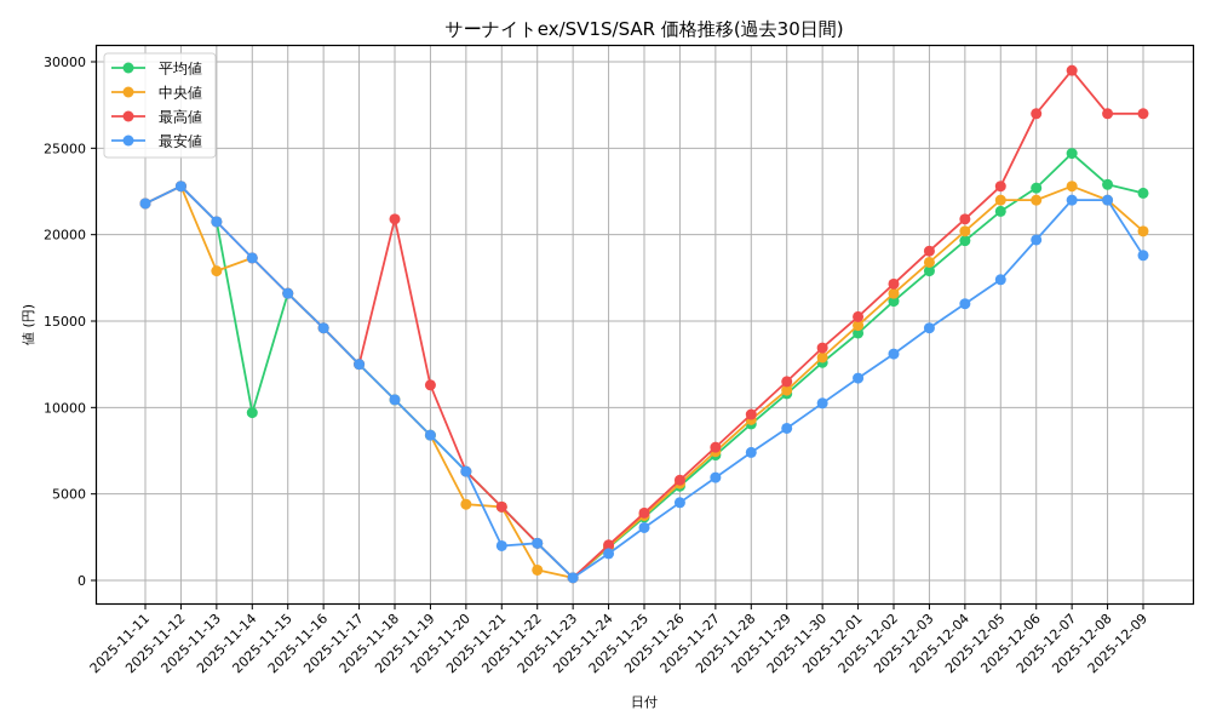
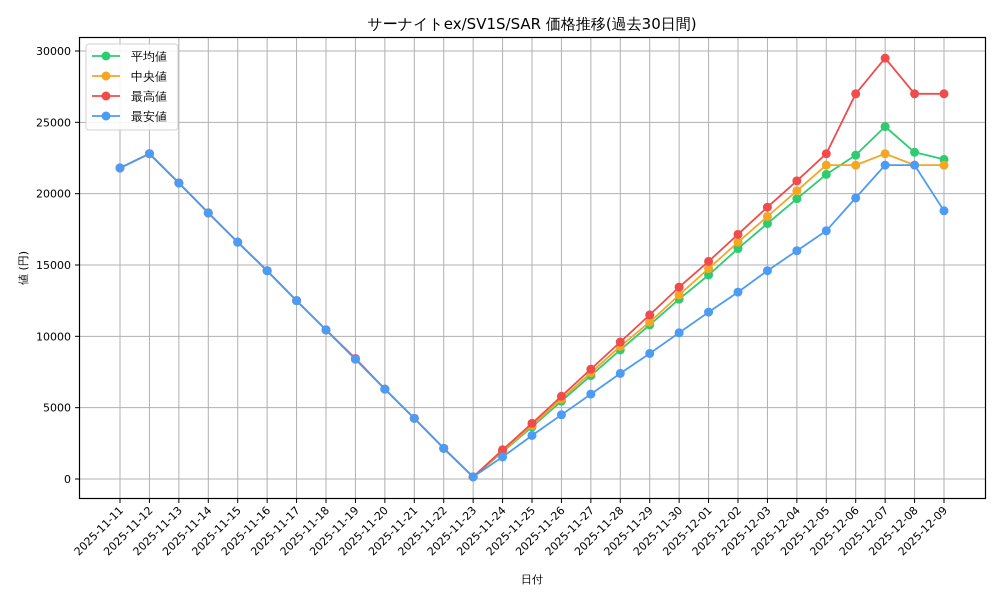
中央値/2025-11-13: 17900 -> 20800
平均値/2025-11-14: 9700 -> 18600
最高値/2025-11-18: 20900 -> 10400
最高値/2025-11-19: 11300 -> 8400
中央値/2025-11-20: 4400 -> 6300
最安値/2025-11-21: 2000 -> 4200
中央値/2025-11-22: 600 -> 2200
中央値/2025-12-09: 20200 -> 22000
